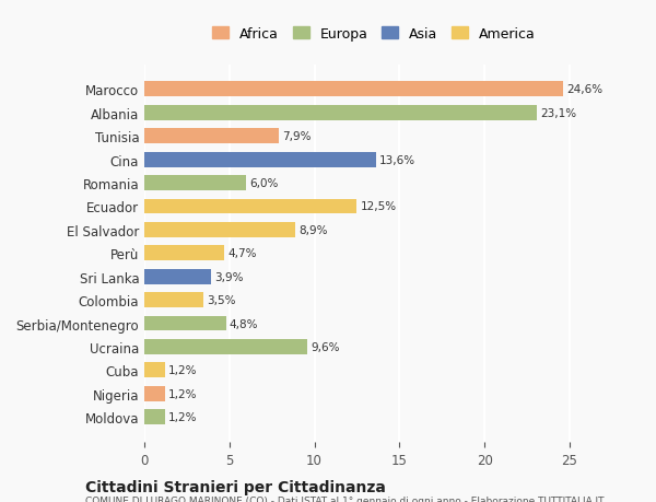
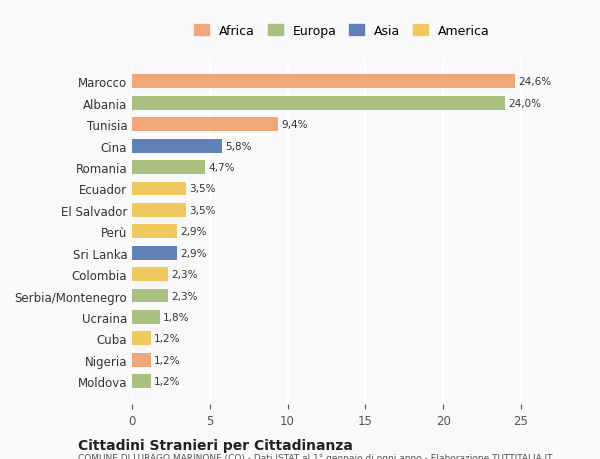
Albania: 23,1% -> 24,0%
Tunisia: 7,9% -> 9,4%
Cina: 13,6% -> 5,8%
Romania: 6,0% -> 4,7%
Ecuador: 12,5% -> 3,5%
El Salvador: 8,9% -> 3,5%
Perù: 4,7% -> 2,9%
Sri Lanka: 3,9% -> 2,9%
Colombia: 3,5% -> 2,3%
Serbia/Montenegro: 4,8% -> 2,3%
Ucraina: 9,6% -> 1,8%
